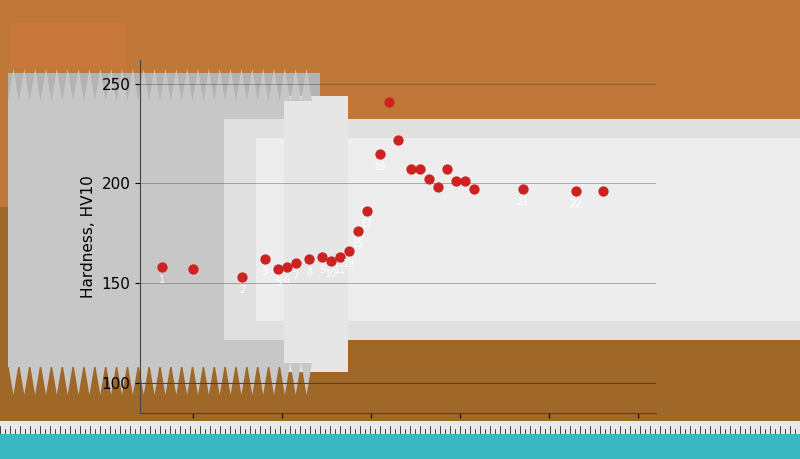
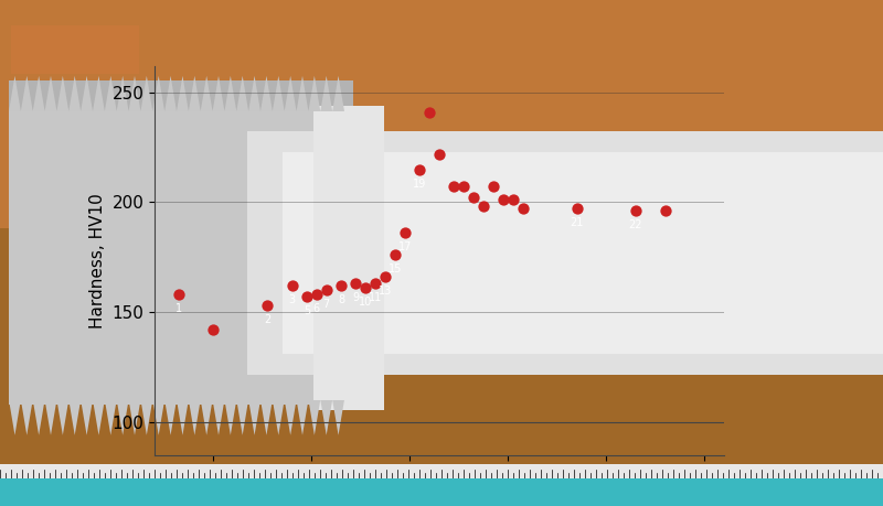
0: 157 -> 142
